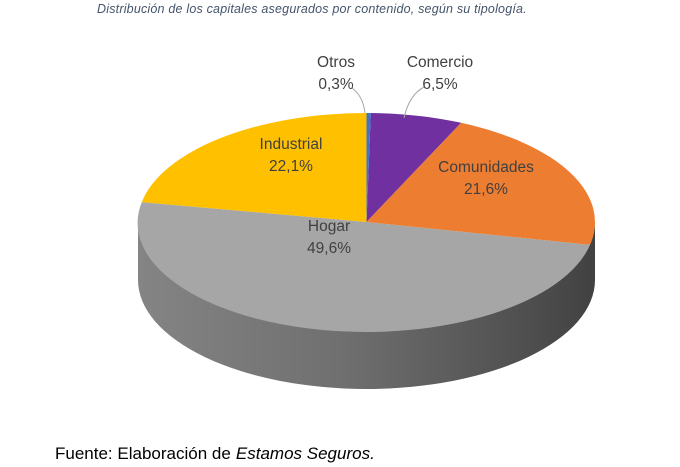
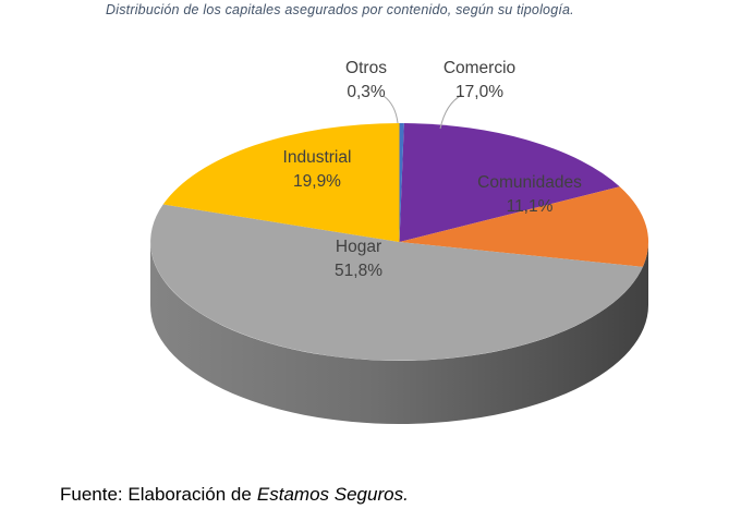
Comercio: 6,5% -> 17,0%
Comunidades: 21,6% -> 11,1%
Hogar: 49,6% -> 51,8%
Industrial: 22,1% -> 19,9%
